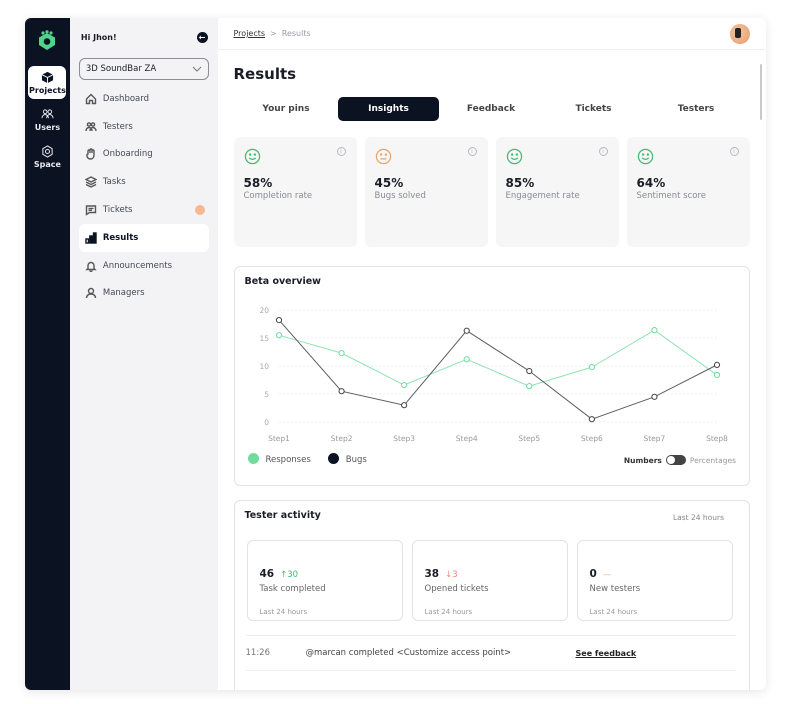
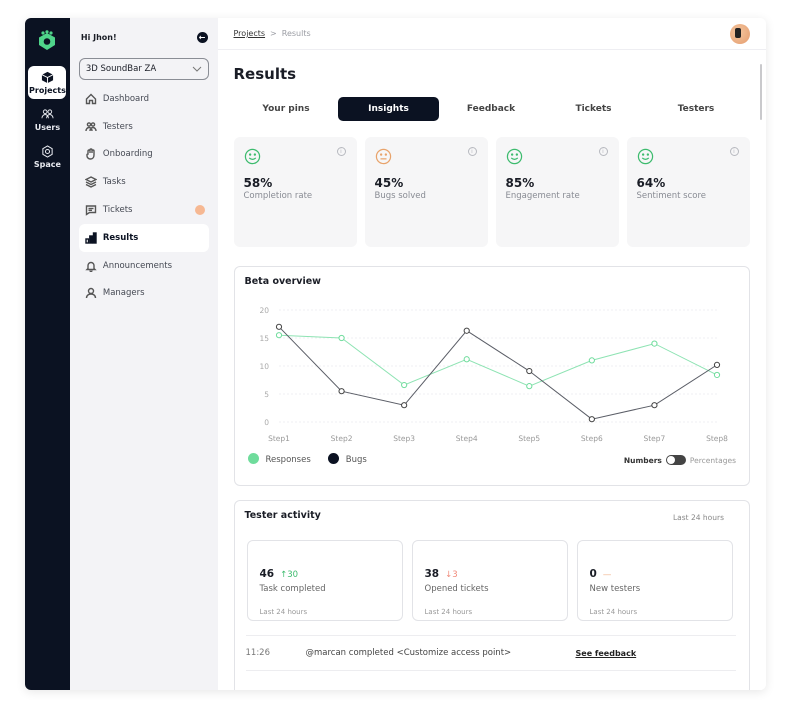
Bugs/Step1: 18 -> 17
Responses/Step2: 12 -> 15
Responses/Step6: 10 -> 11
Responses/Step7: 16 -> 14
Bugs/Step7: 4 -> 3
